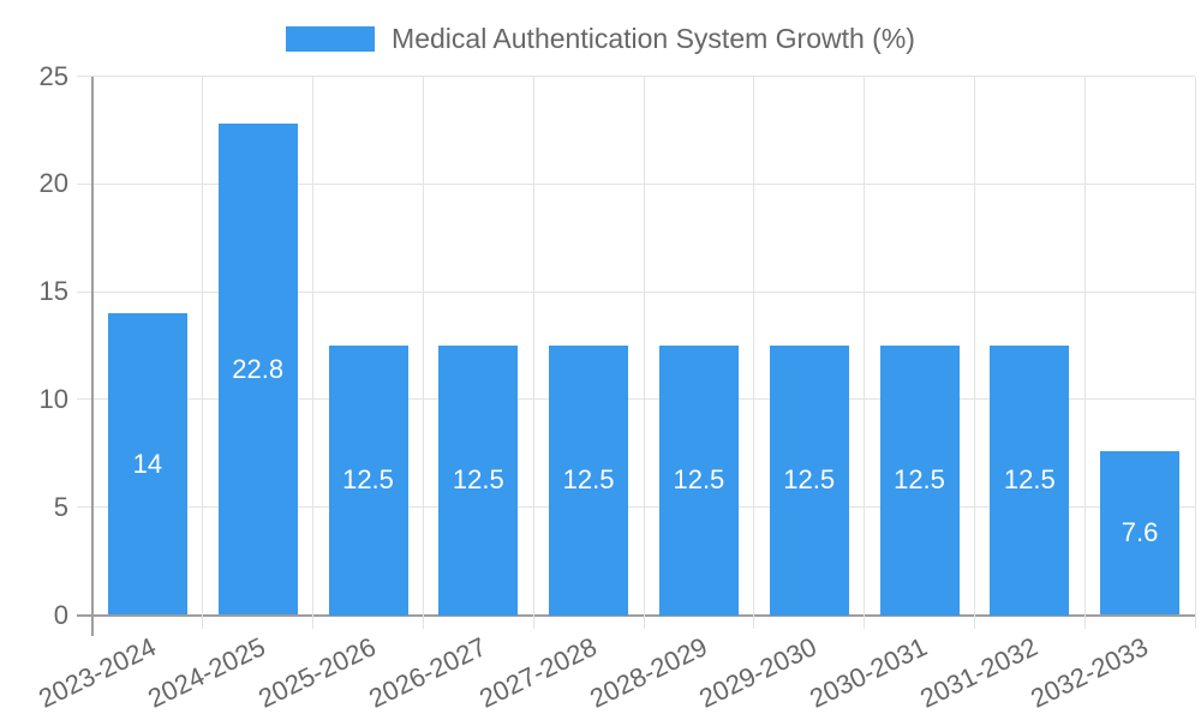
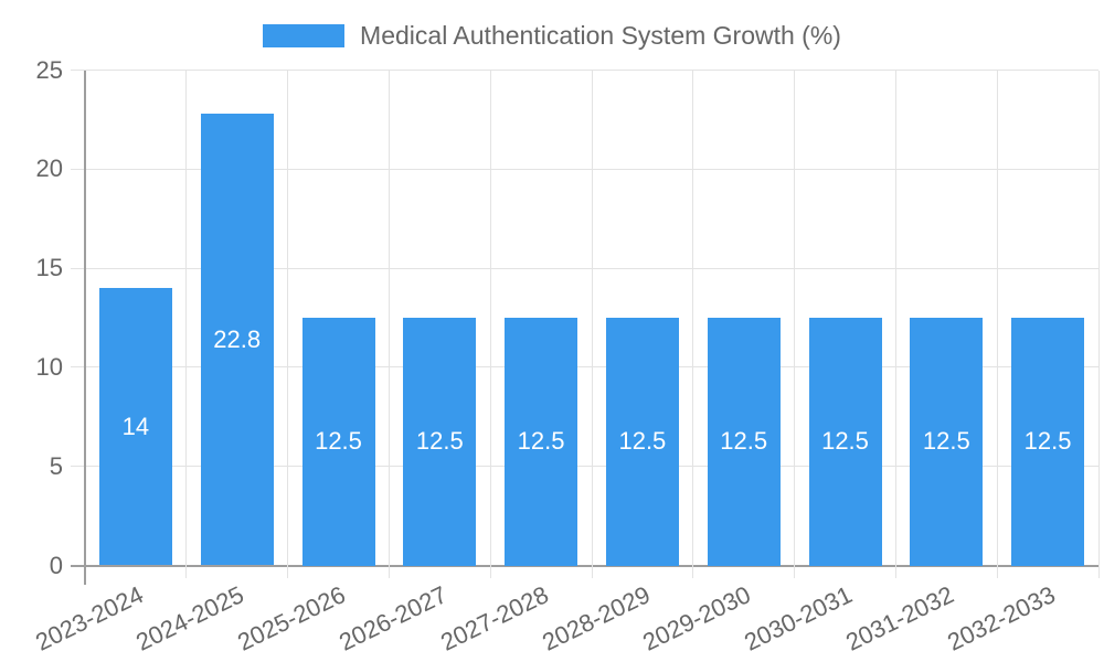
2032-2033: 7.6 -> 12.5
